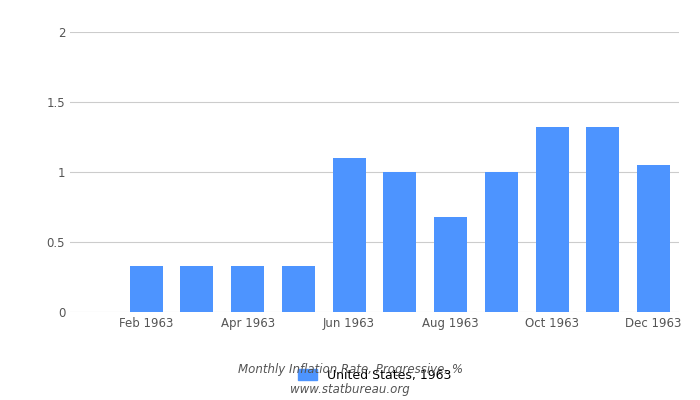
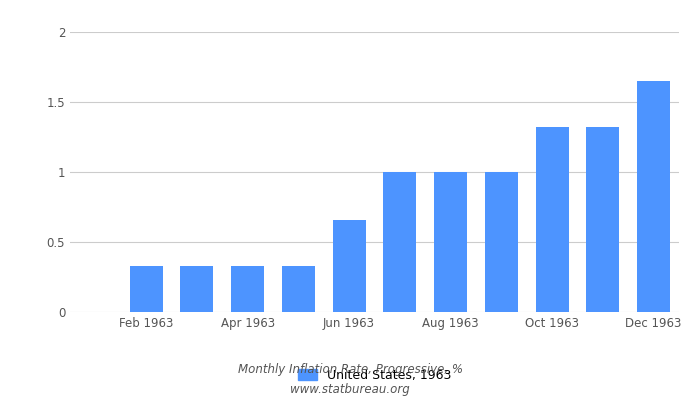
Jun 1963: 1.10 -> 0.66
Aug 1963: 0.68 -> 1.00
Dec 1963: 1.05 -> 1.65
